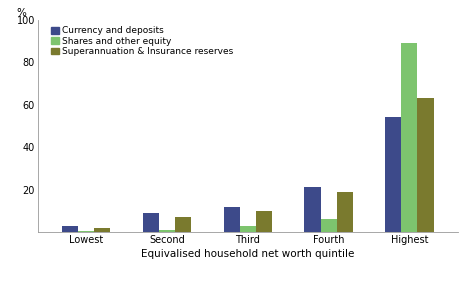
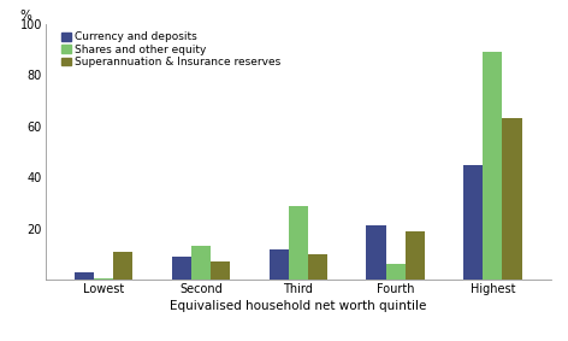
Superannuation & Insurance reserves/Lowest: 2 -> 11
Shares and other equity/Second: 1.0 -> 13.0
Shares and other equity/Third: 3.0 -> 29.0
Currency and deposits/Highest: 54 -> 45
